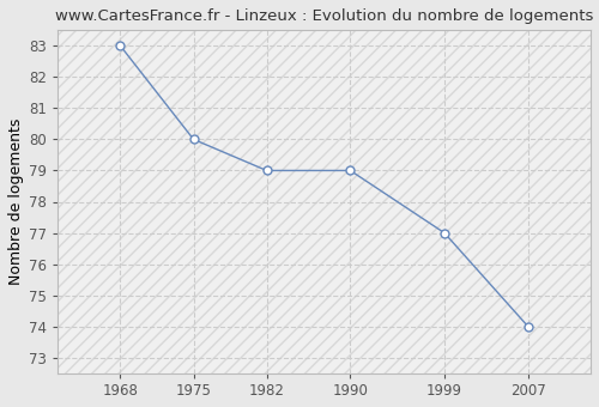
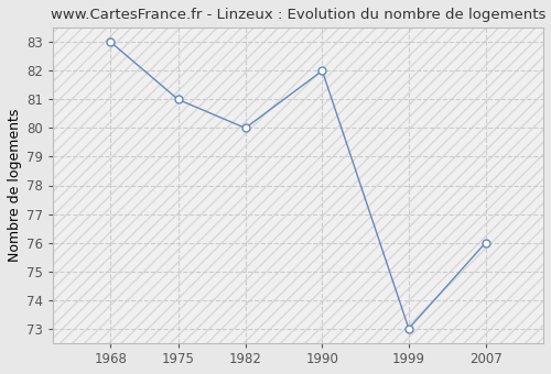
1975: 80 -> 81
1982: 79 -> 80
1990: 79 -> 82
1999: 77 -> 73
2007: 74 -> 76
